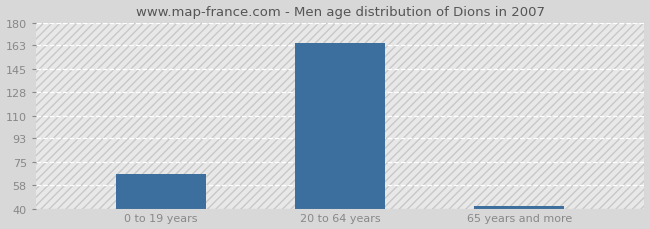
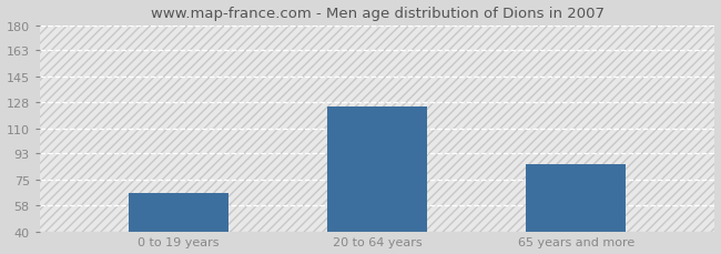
20 to 64 years: 165 -> 125
65 years and more: 42 -> 86
